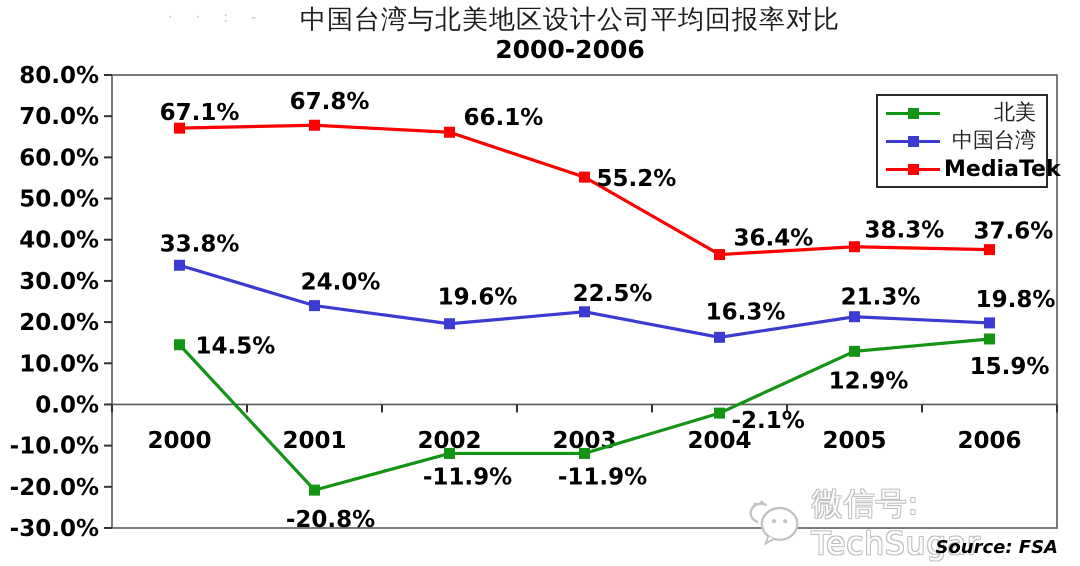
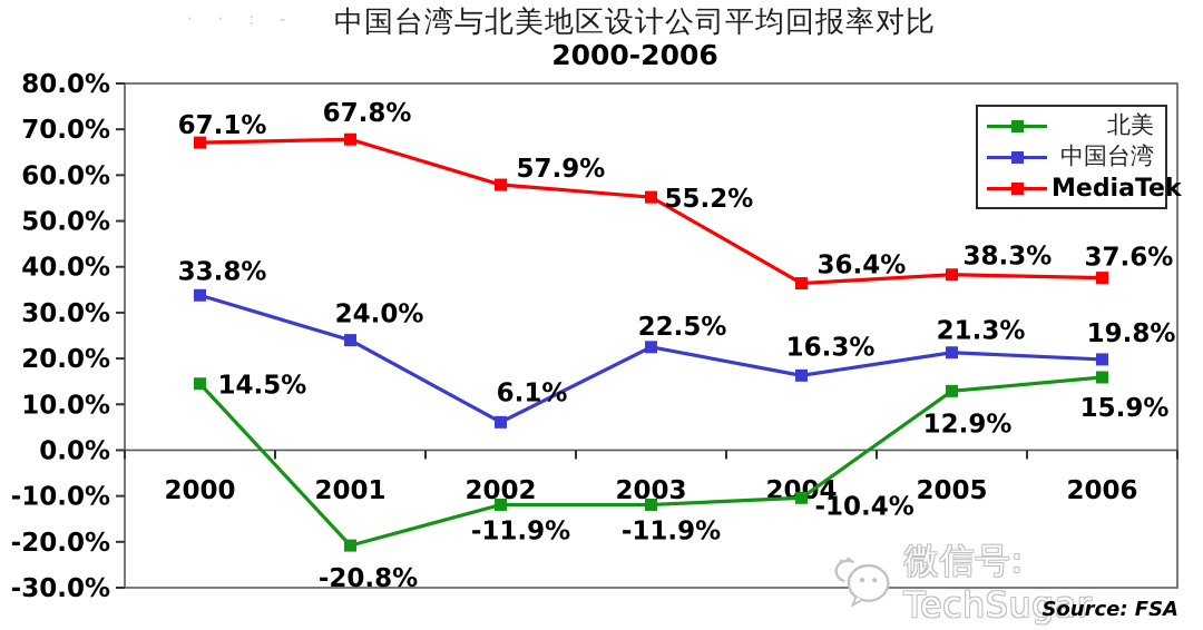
中国台湾/2002: 19.6% -> 6.1%
MediaTek/2002: 66.1% -> 57.9%
北美/2004: -2.1% -> -10.4%
